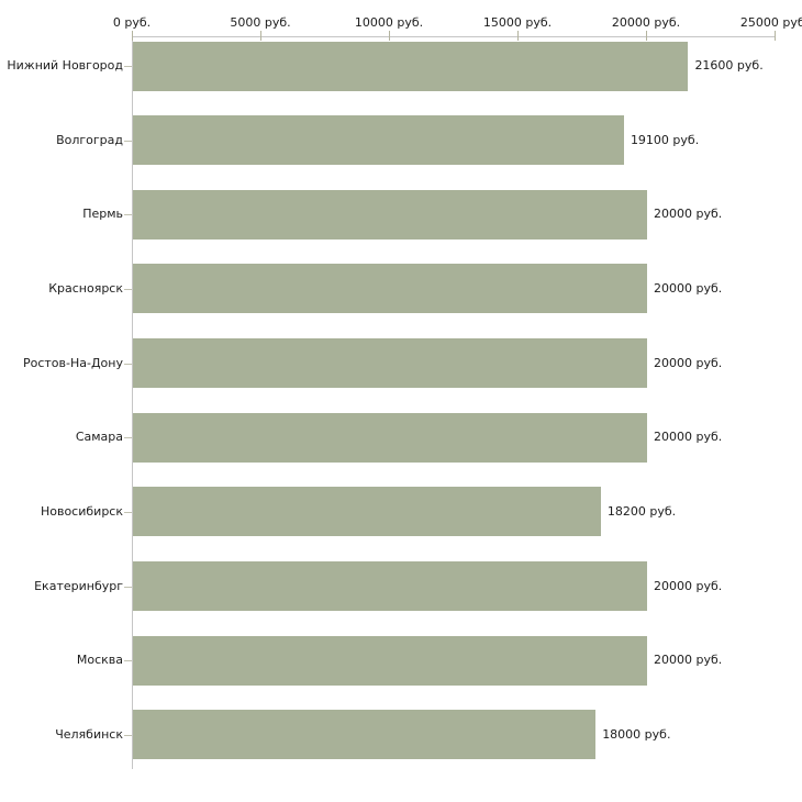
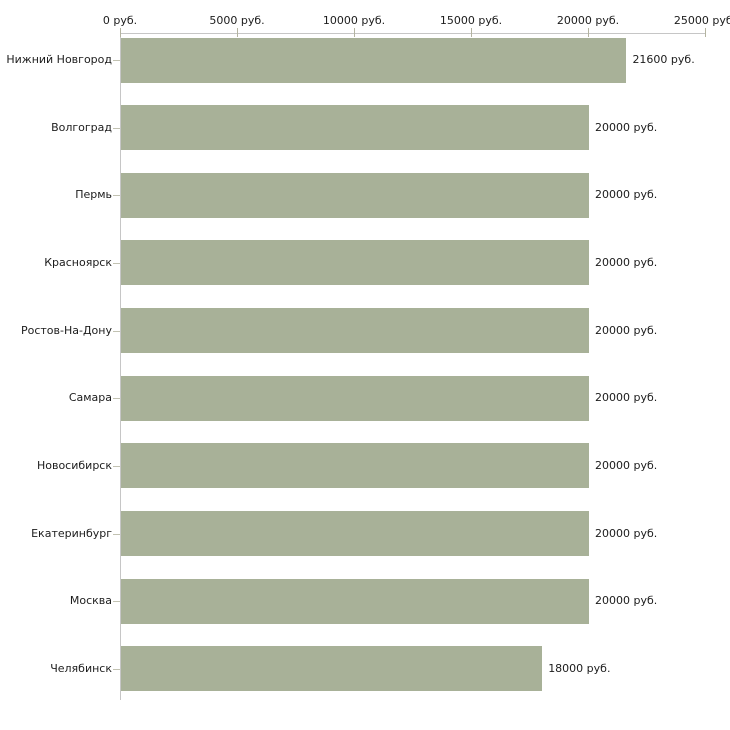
Волгоград: 19100 -> 20000
Новосибирск: 18200 -> 20000
